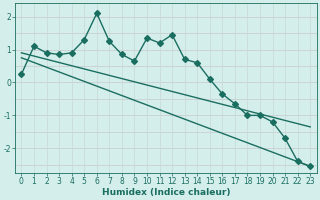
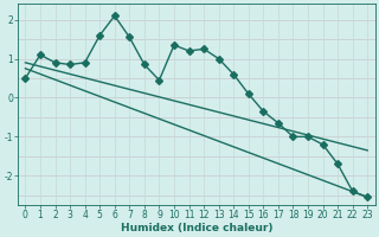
0: 0.25 -> 0.50
5: 1.30 -> 1.60
7: 1.25 -> 1.55
9: 0.65 -> 0.45
12: 1.45 -> 1.25
13: 0.70 -> 1.00
